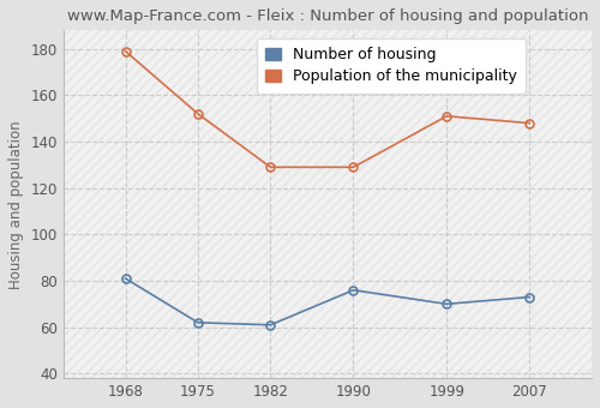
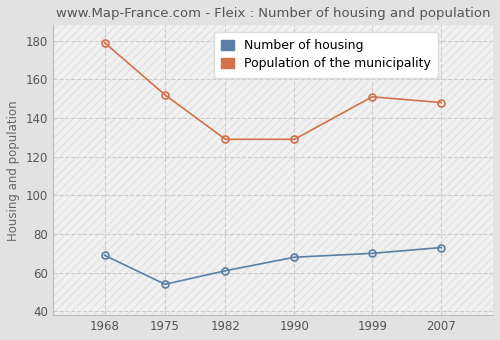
Number of housing/1968: 81 -> 69
Number of housing/1975: 62 -> 54
Number of housing/1990: 76 -> 68
